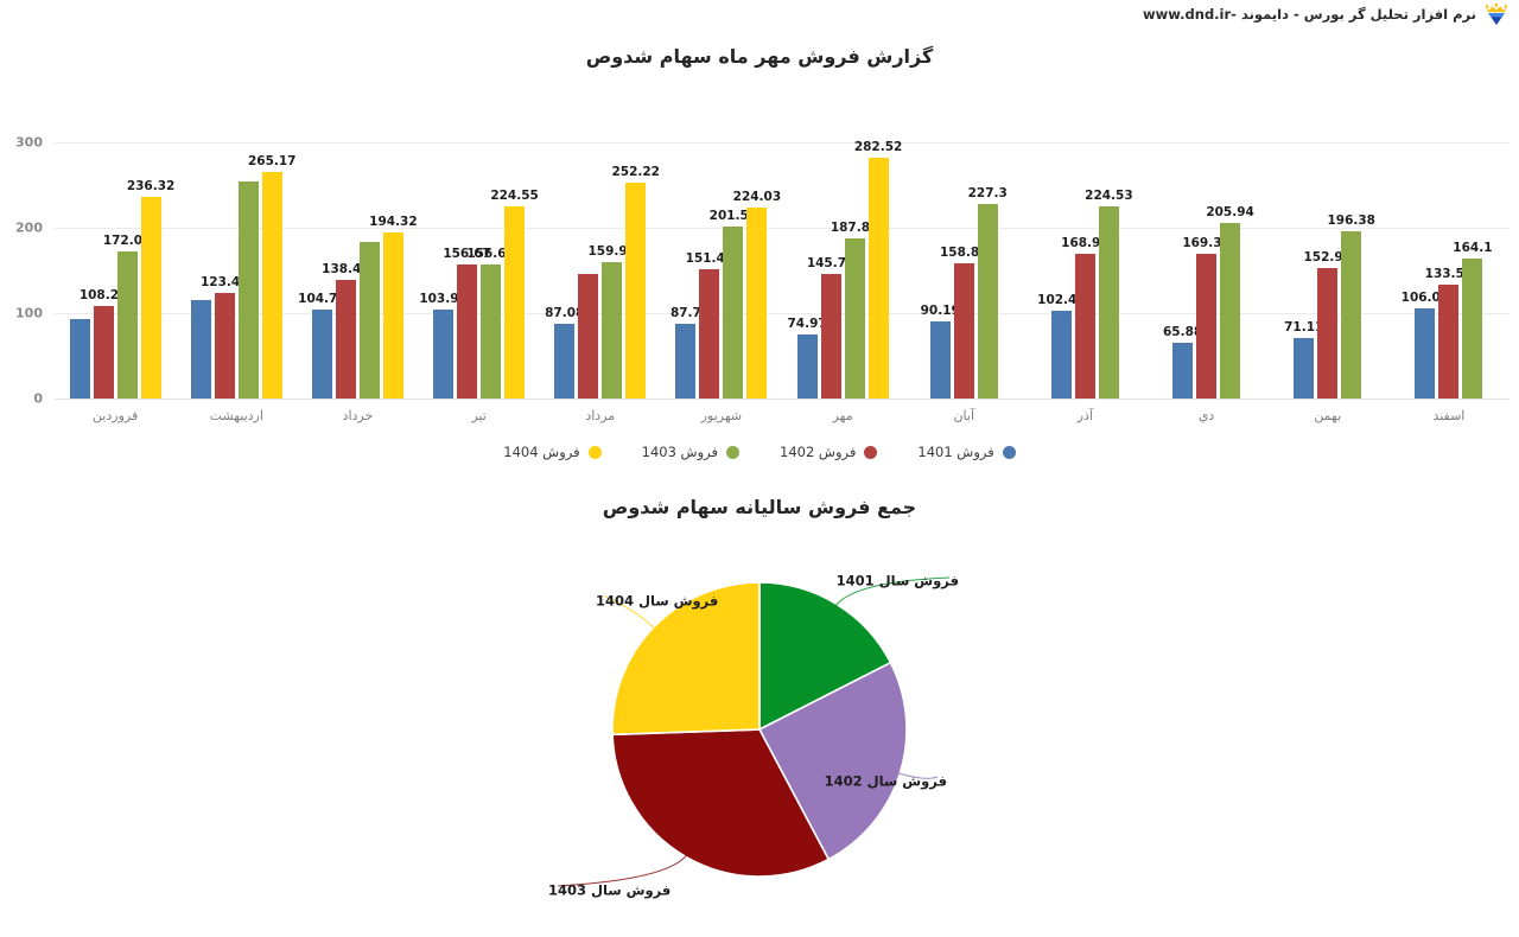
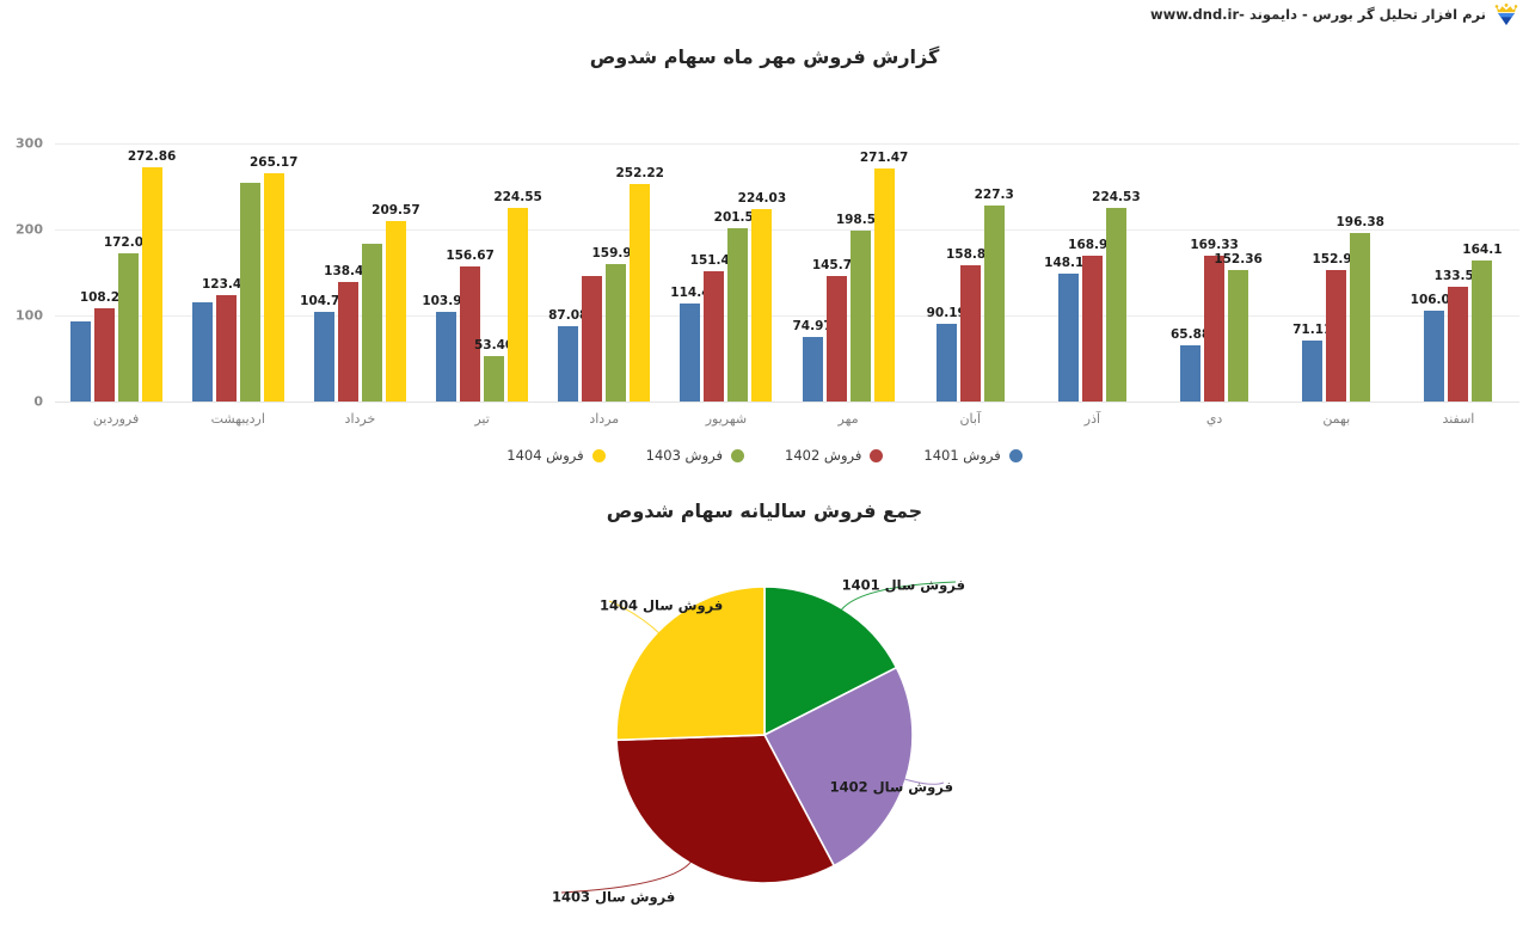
گزارش فروش مهر ماه سهام شدوص/فروش 1404/فروردین: 236.32 -> 272.86
گزارش فروش مهر ماه سهام شدوص/فروش 1404/خرداد: 194.32 -> 209.57
گزارش فروش مهر ماه سهام شدوص/فروش 1403/تیر: 156.67 -> 53.40
گزارش فروش مهر ماه سهام شدوص/فروش 1401/شهریور: 87.7 -> 114.4
گزارش فروش مهر ماه سهام شدوص/فروش 1403/مهر: 187.89 -> 198.53
گزارش فروش مهر ماه سهام شدوص/فروش 1404/مهر: 282.52 -> 271.47
گزارش فروش مهر ماه سهام شدوص/فروش 1401/آذر: 102.41 -> 148.10
گزارش فروش مهر ماه سهام شدوص/فروش 1403/دي: 205.94 -> 152.36
